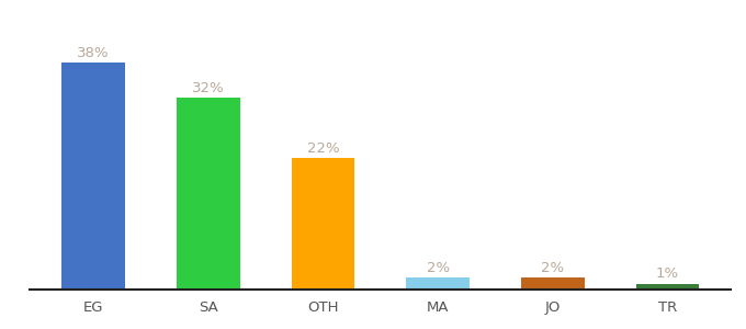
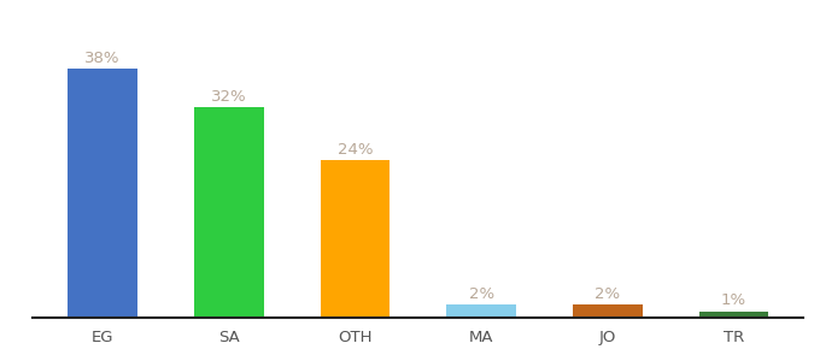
OTH: 22% -> 24%
